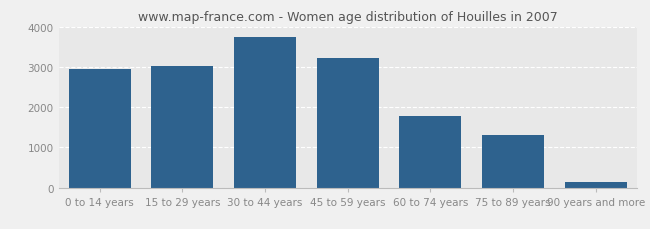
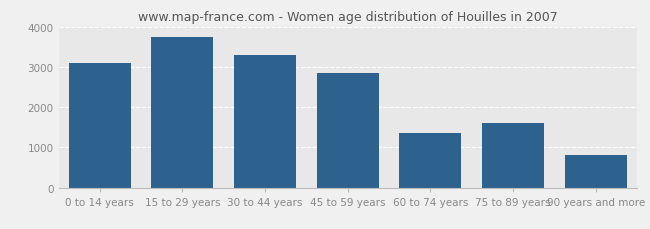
0 to 14 years: 2950 -> 3100
15 to 29 years: 3030 -> 3750
30 to 44 years: 3750 -> 3300
45 to 59 years: 3220 -> 2850
60 to 74 years: 1790 -> 1350
75 to 89 years: 1310 -> 1600
90 years and more: 130 -> 800
